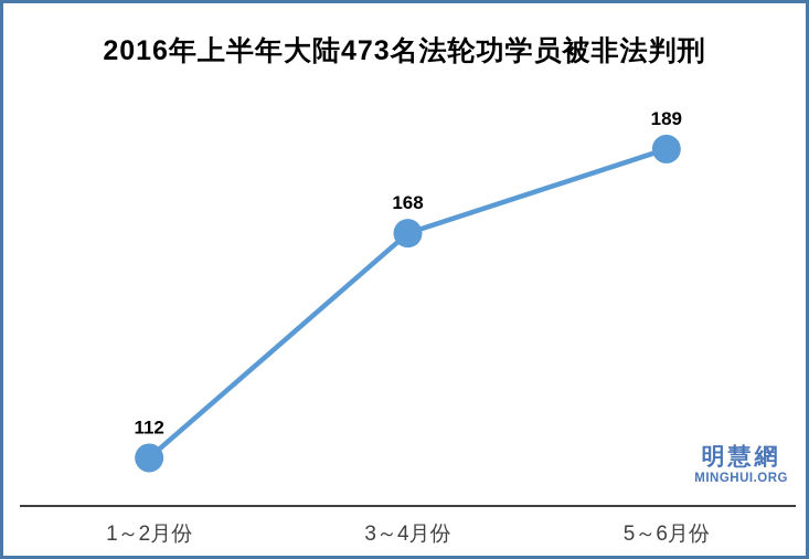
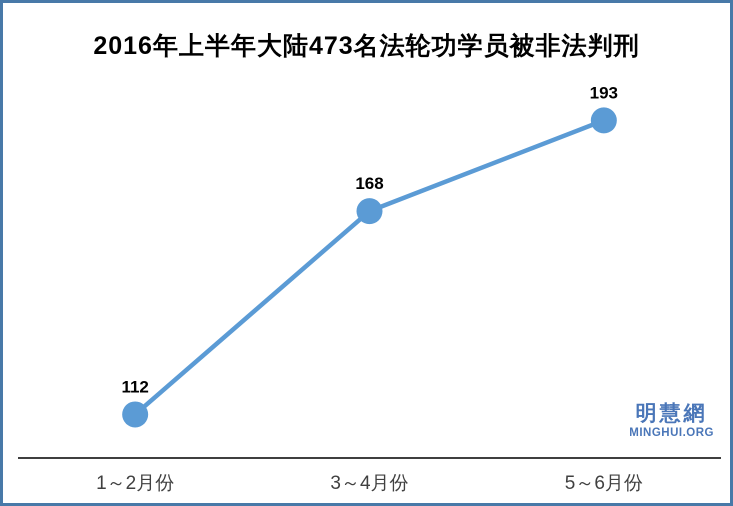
5～6月份: 189 -> 193
